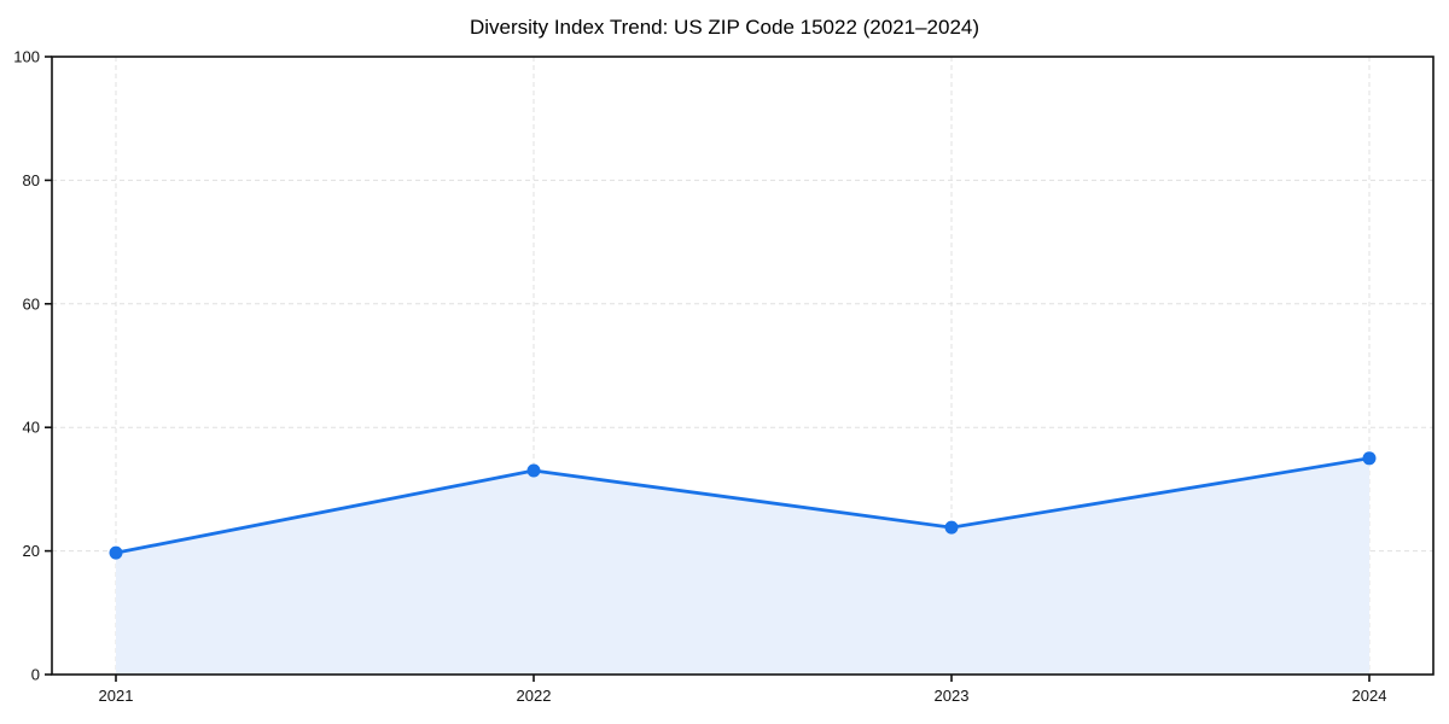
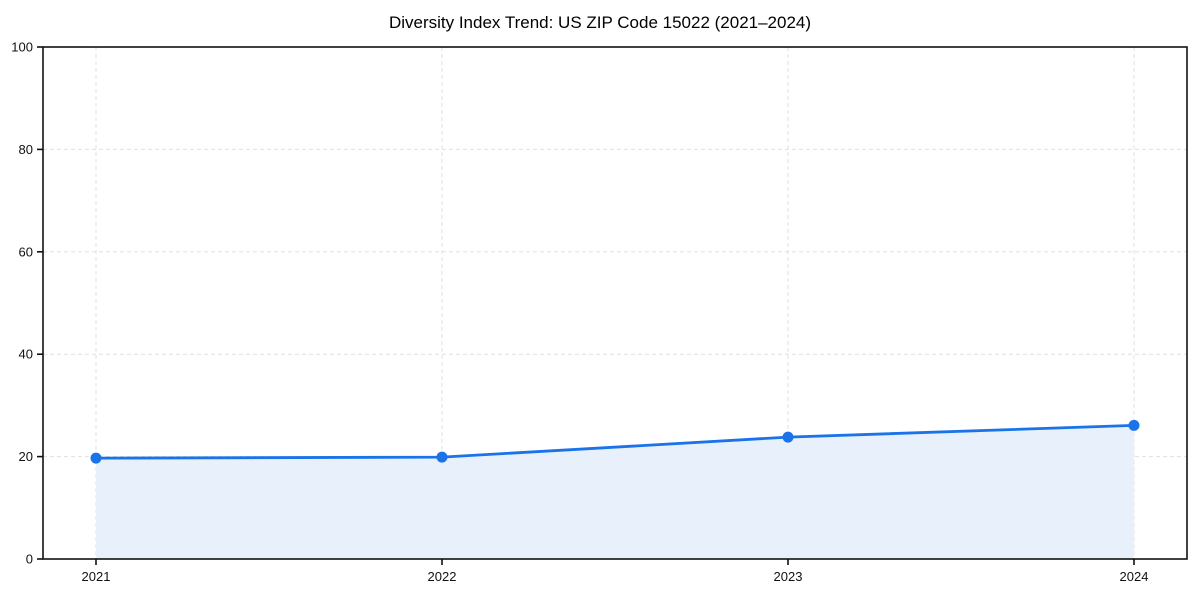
2022: 33 -> 20
2024: 35 -> 26
